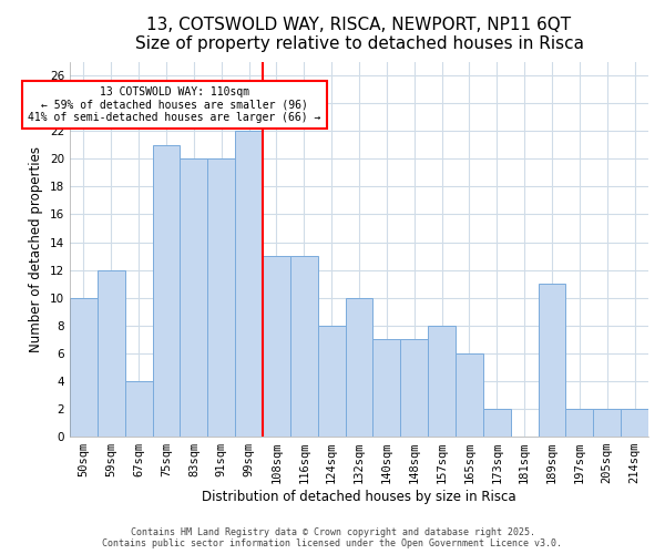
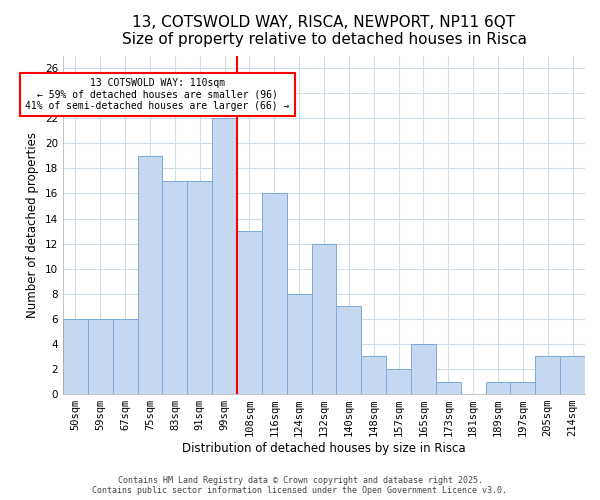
50sqm: 10 -> 6
59sqm: 12 -> 6
67sqm: 4 -> 6
75sqm: 21 -> 19
83sqm: 20 -> 17
91sqm: 20 -> 17
116sqm: 13 -> 16
132sqm: 10 -> 12
148sqm: 7 -> 3
157sqm: 8 -> 2
165sqm: 6 -> 4
173sqm: 2 -> 1
189sqm: 11 -> 1
197sqm: 2 -> 1
205sqm: 2 -> 3
214sqm: 2 -> 3
